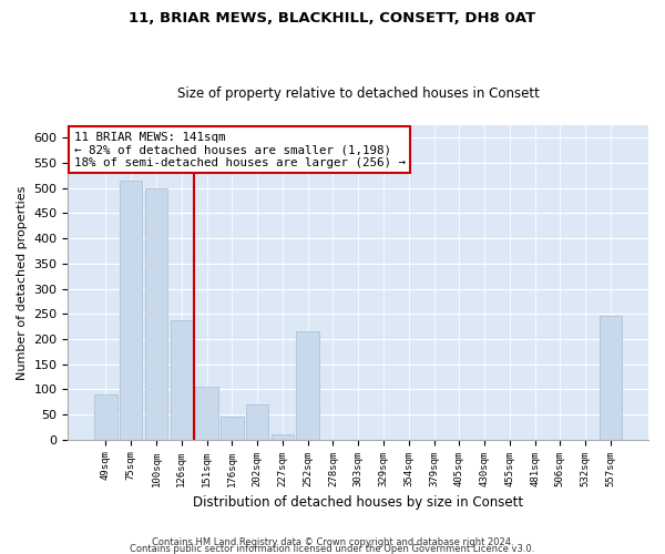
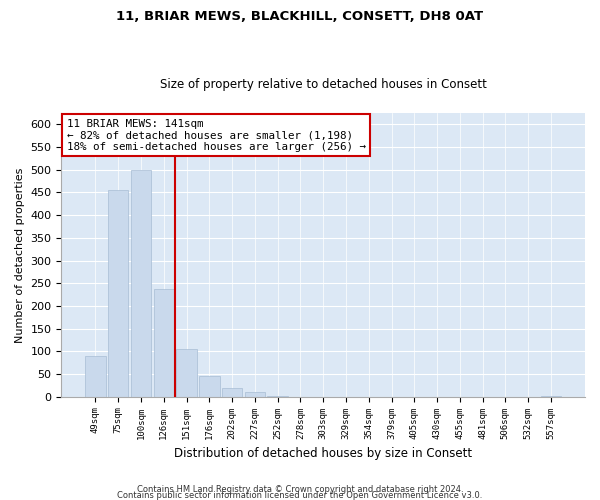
75sqm: 515 -> 456
202sqm: 70 -> 20
252sqm: 215 -> 2
557sqm: 245 -> 1
